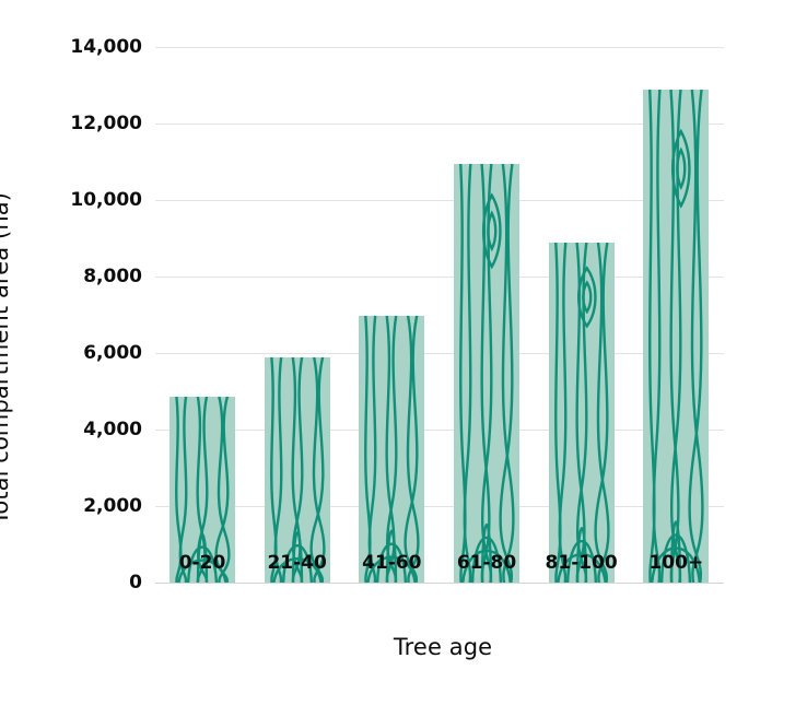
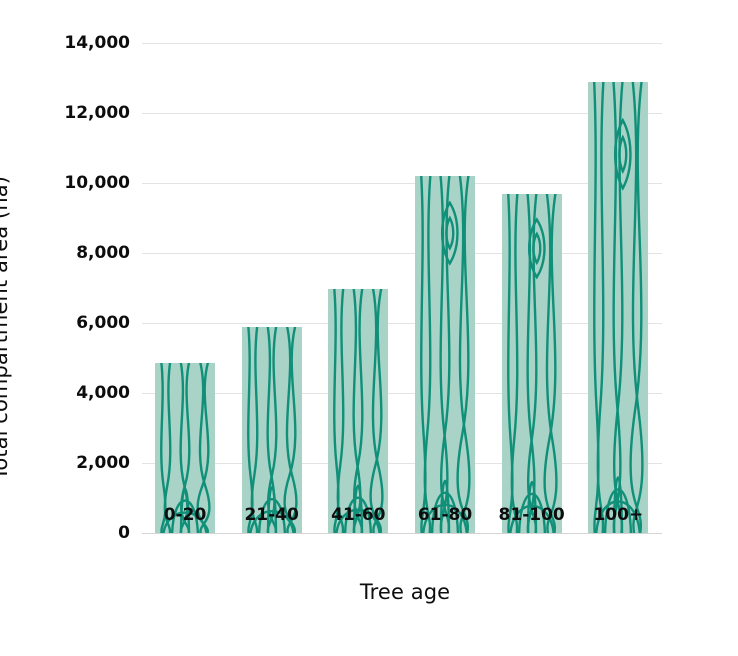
61-80: 11000 -> 10200
81-100: 8900 -> 9700
